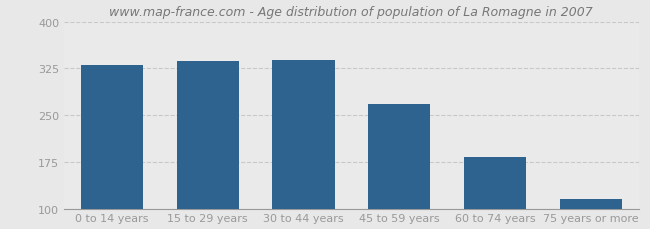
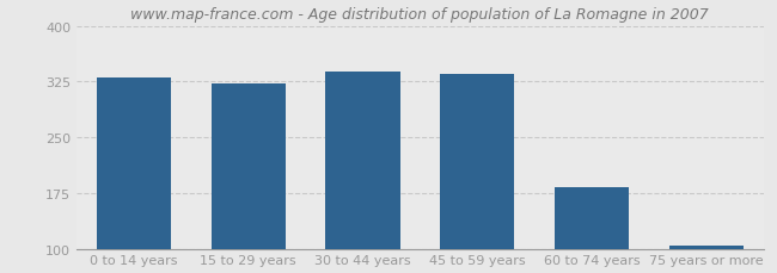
15 to 29 years: 336 -> 323
45 to 59 years: 268 -> 335
75 years or more: 116 -> 104
